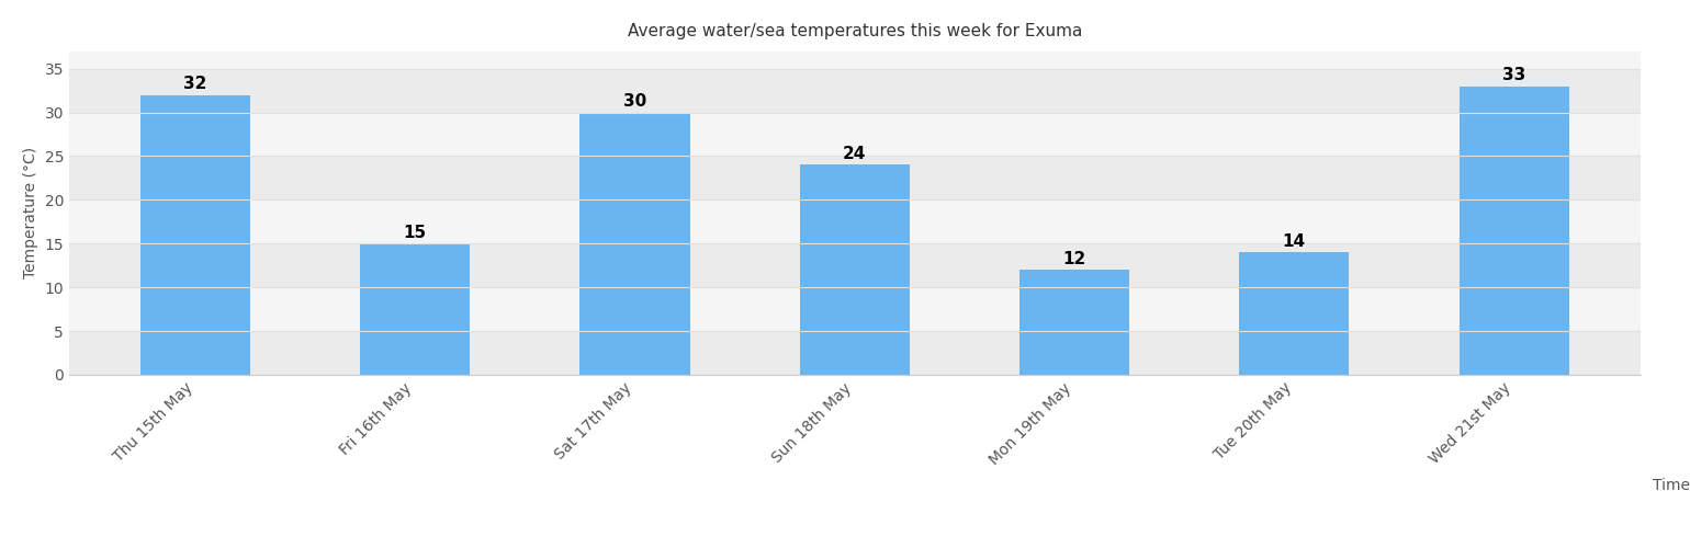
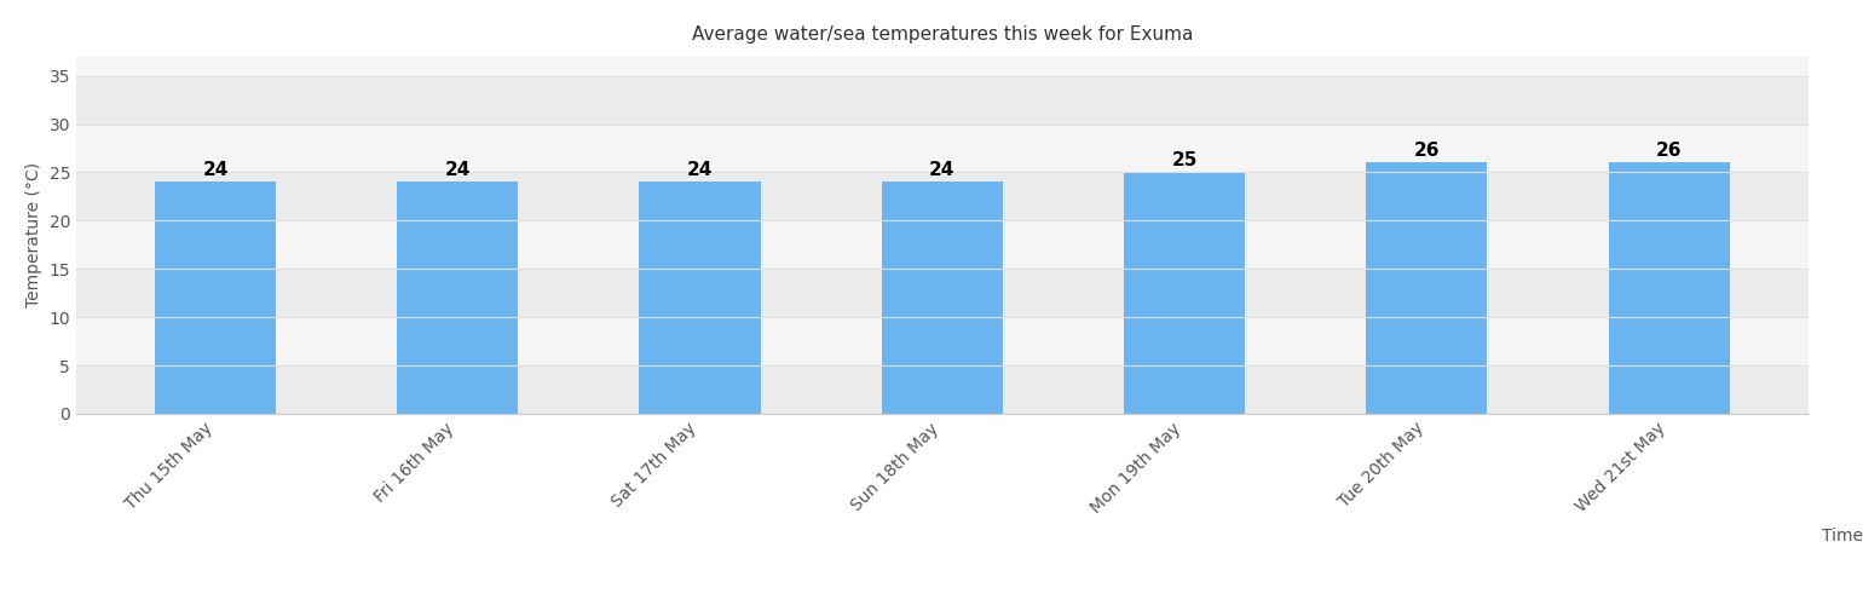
Thu 15th May: 32 -> 24
Fri 16th May: 15 -> 24
Sat 17th May: 30 -> 24
Mon 19th May: 12 -> 25
Tue 20th May: 14 -> 26
Wed 21st May: 33 -> 26
